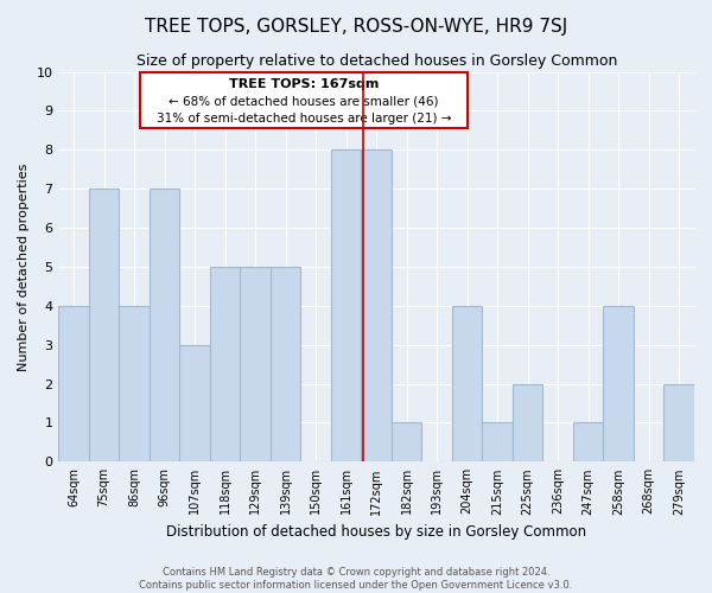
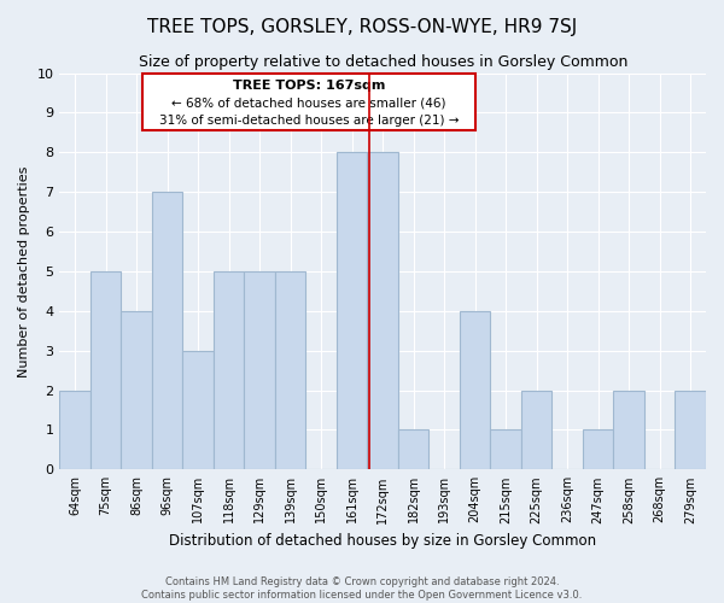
64sqm: 4 -> 2
75sqm: 7 -> 5
258sqm: 4 -> 2
